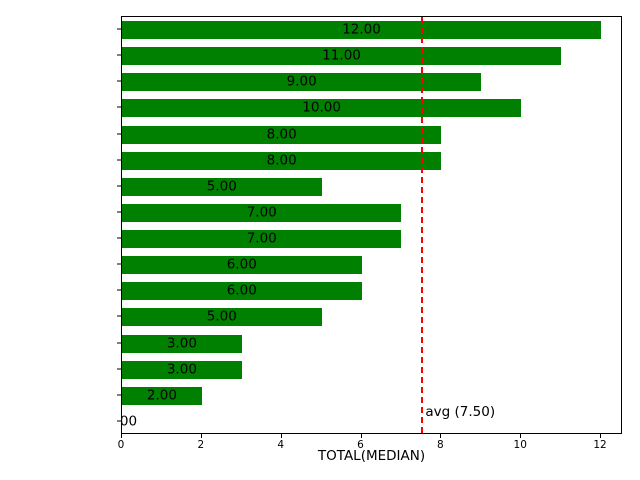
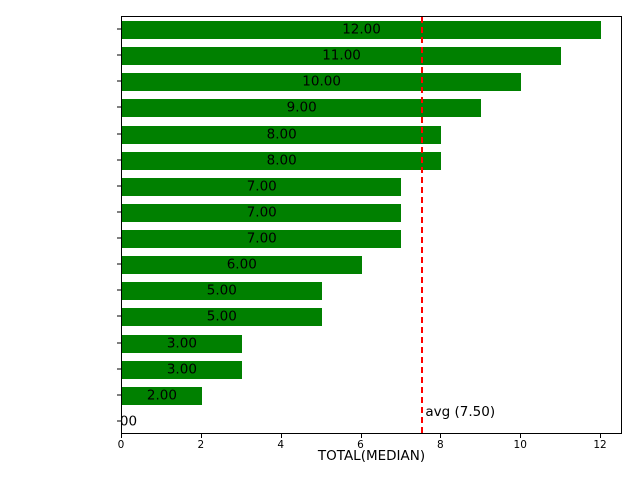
Serg_Lo and Oxy Team: 9.00 -> 10.00
Xokkeist Team: 10.00 -> 9.00
Giannis Team: 5.00 -> 7.00
NarN: 6.00 -> 5.00
